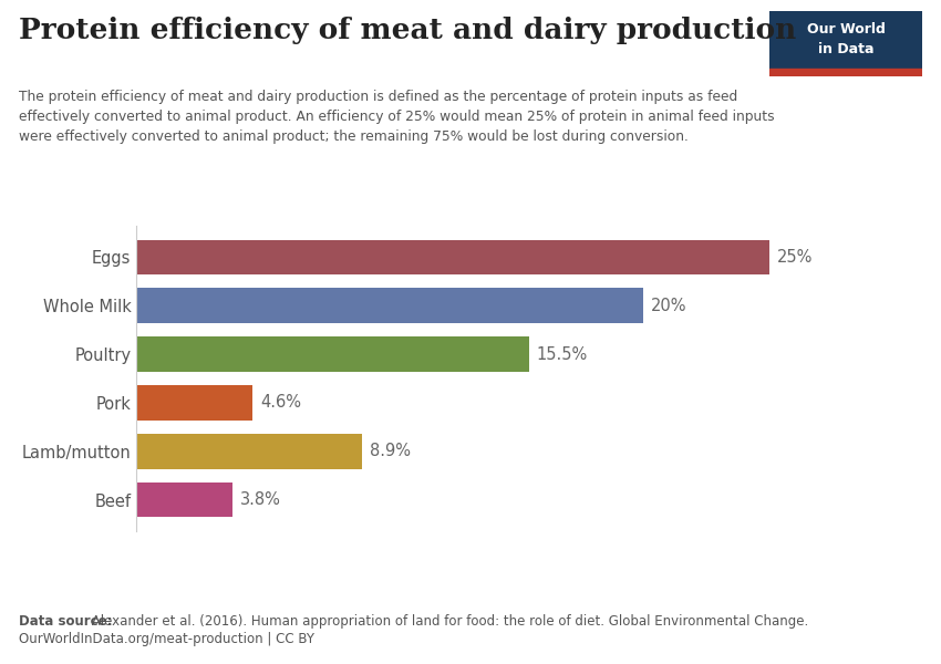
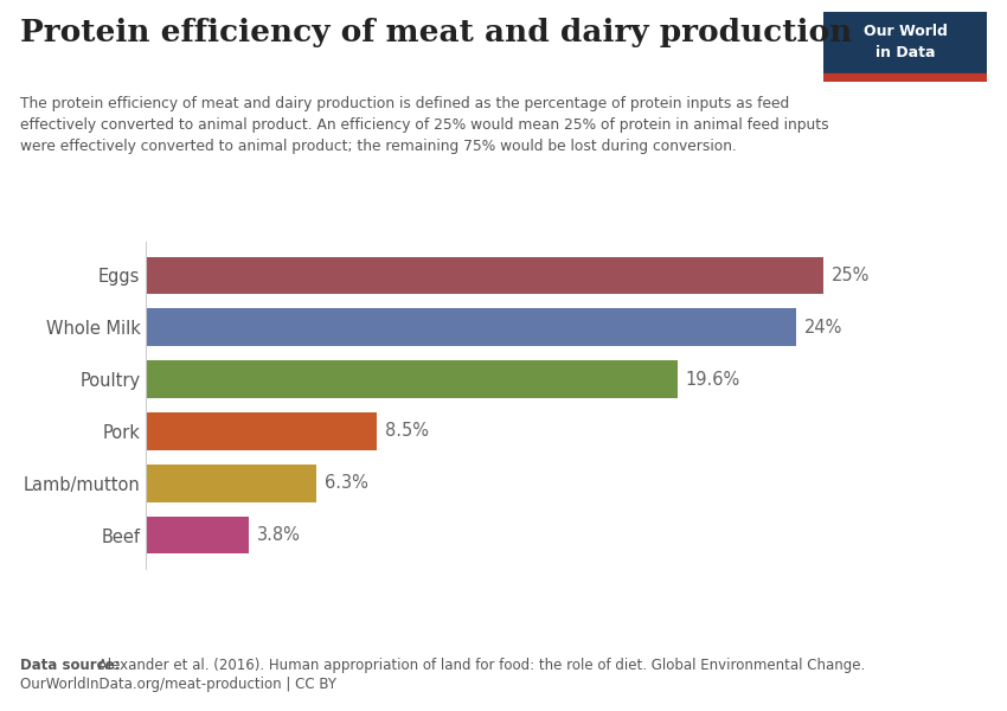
Whole Milk: 20% -> 24%
Poultry: 15.5% -> 19.6%
Pork: 4.6% -> 8.5%
Lamb/mutton: 8.9% -> 6.3%
